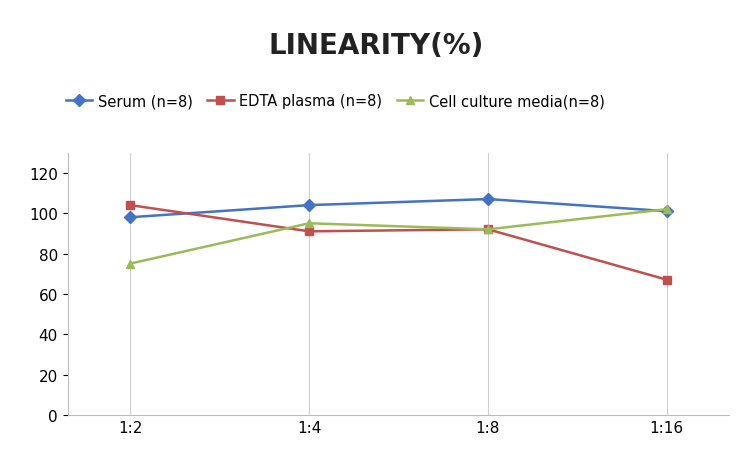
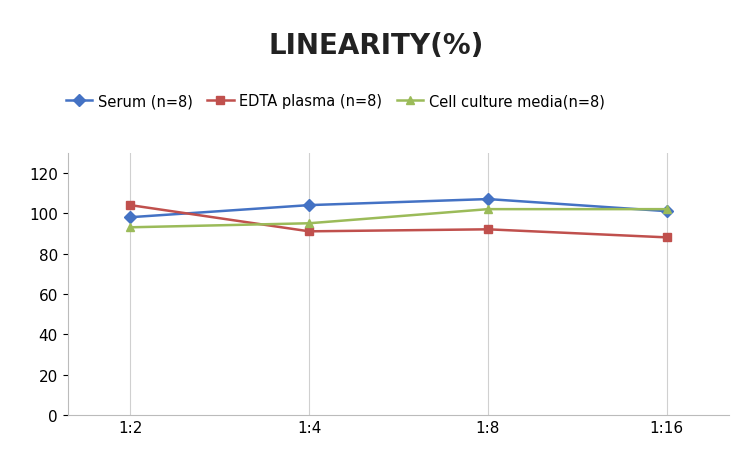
Cell culture media(n=8)/1:2: 75 -> 93
Cell culture media(n=8)/1:8: 92 -> 102
EDTA plasma (n=8)/1:16: 67 -> 88
